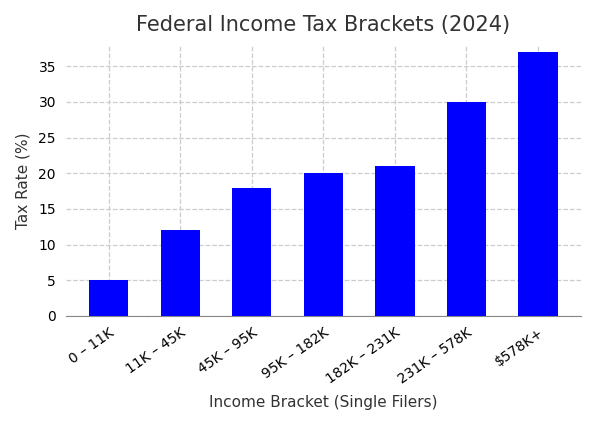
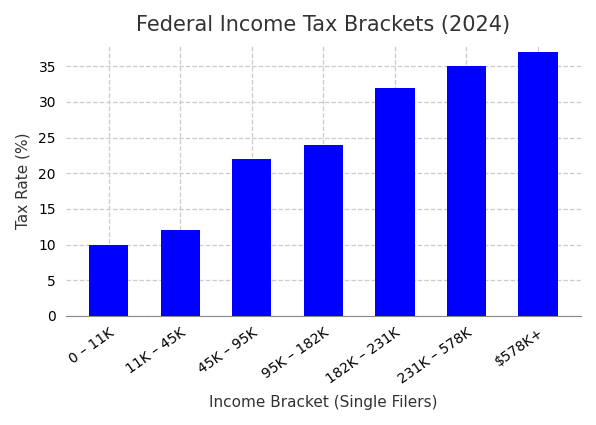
0 – 11K: 5 -> 10
45K – 95K: 18 -> 22
95K – 182K: 20 -> 24
182K – 231K: 21 -> 32
231K – 578K: 30 -> 35
